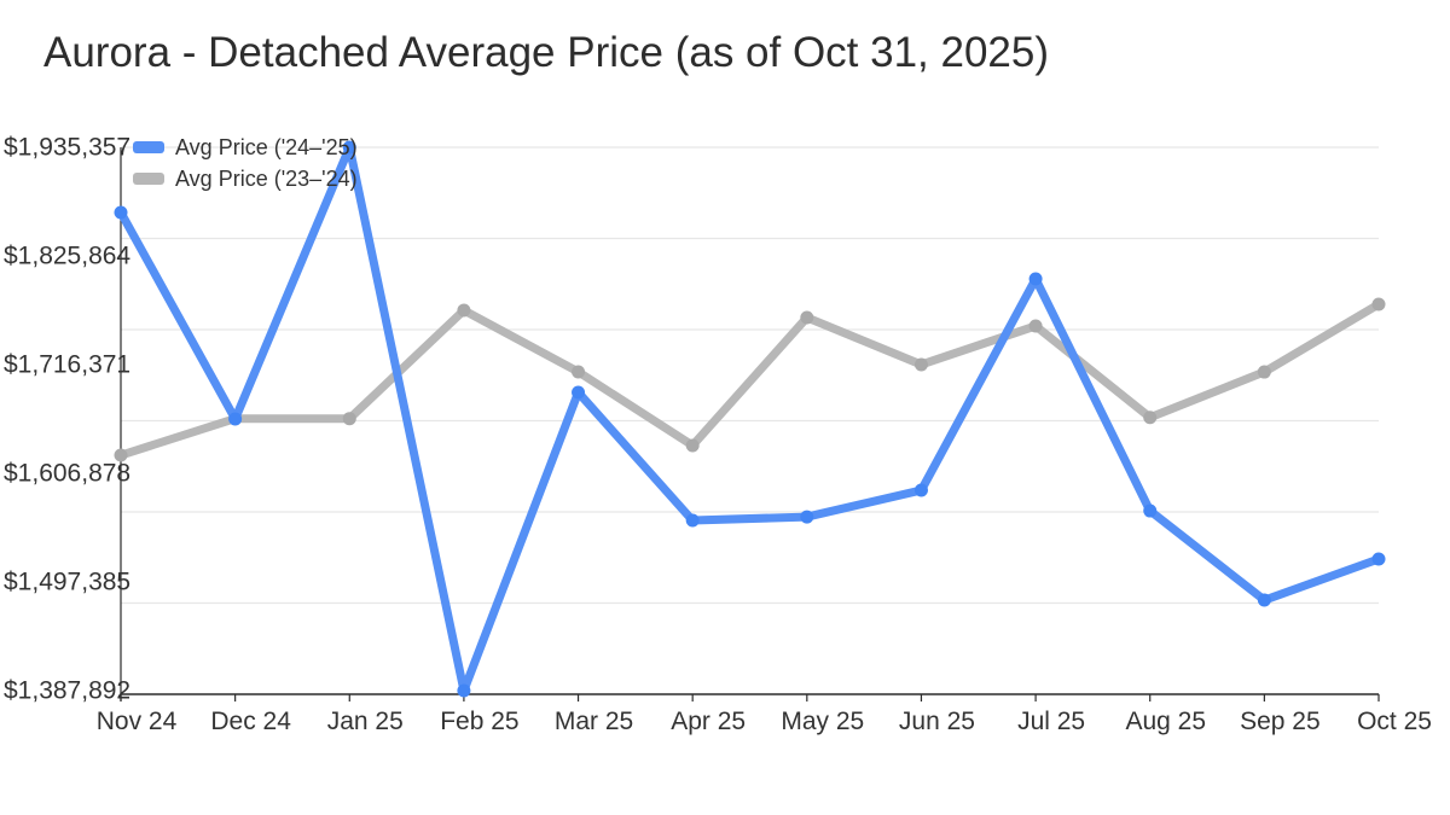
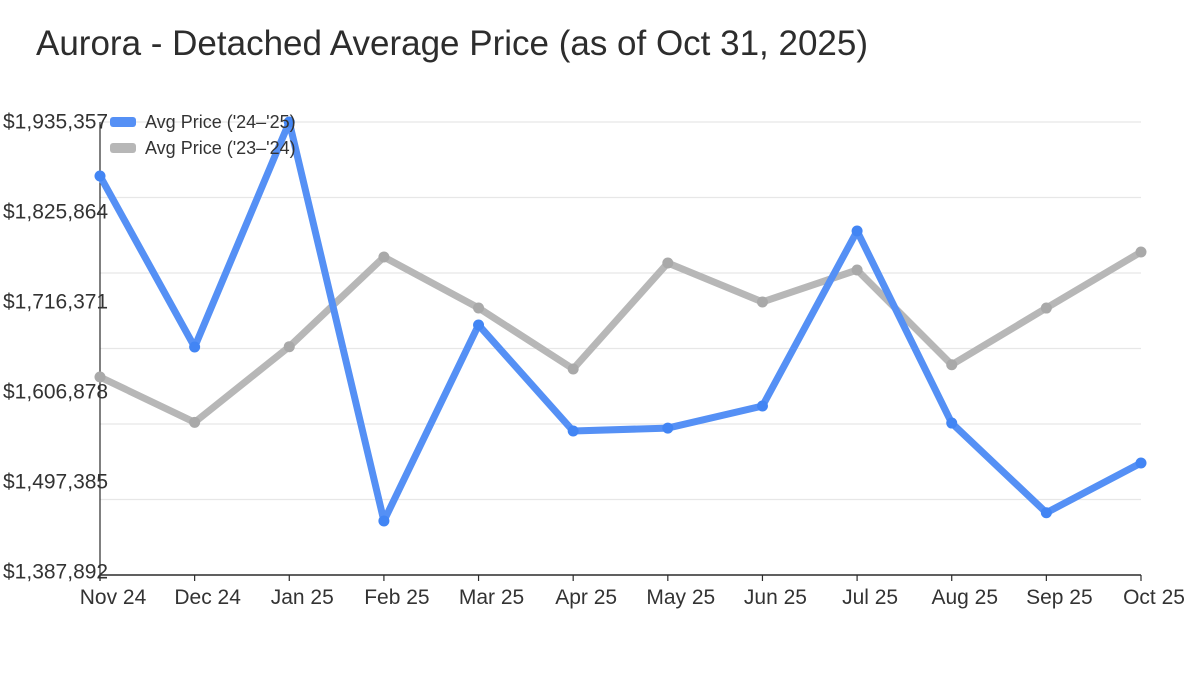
Avg Price ('23–'24)/Dec 24: $1660000 -> $1570000
Avg Price ('24–'25)/Feb 25: $1390000 -> $1450000
Avg Price ('23–'24)/Aug 25: $1660000 -> $1640000
Avg Price ('24–'25)/Sep 25: $1480000 -> $1460000
